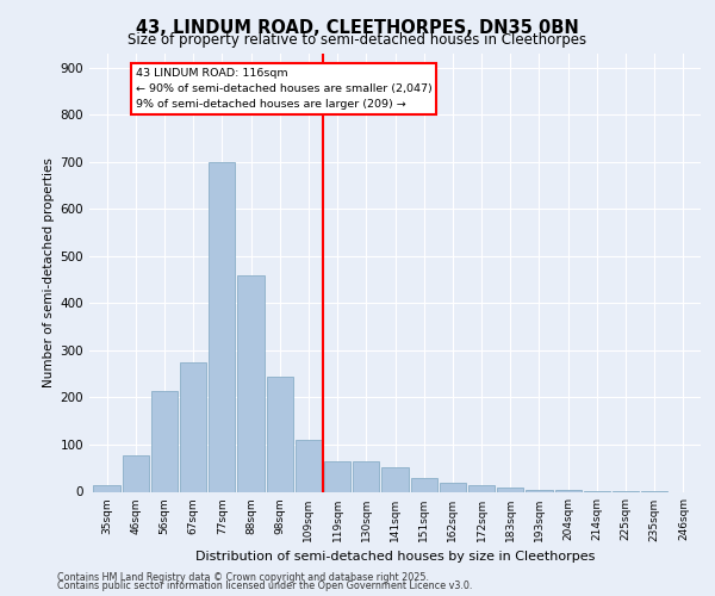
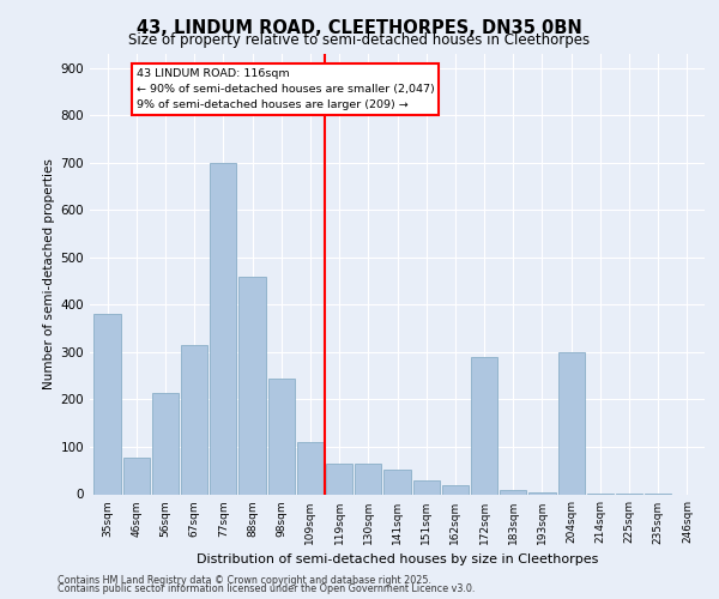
35sqm: 15 -> 380
67sqm: 275 -> 315
172sqm: 15 -> 290
204sqm: 3 -> 300
